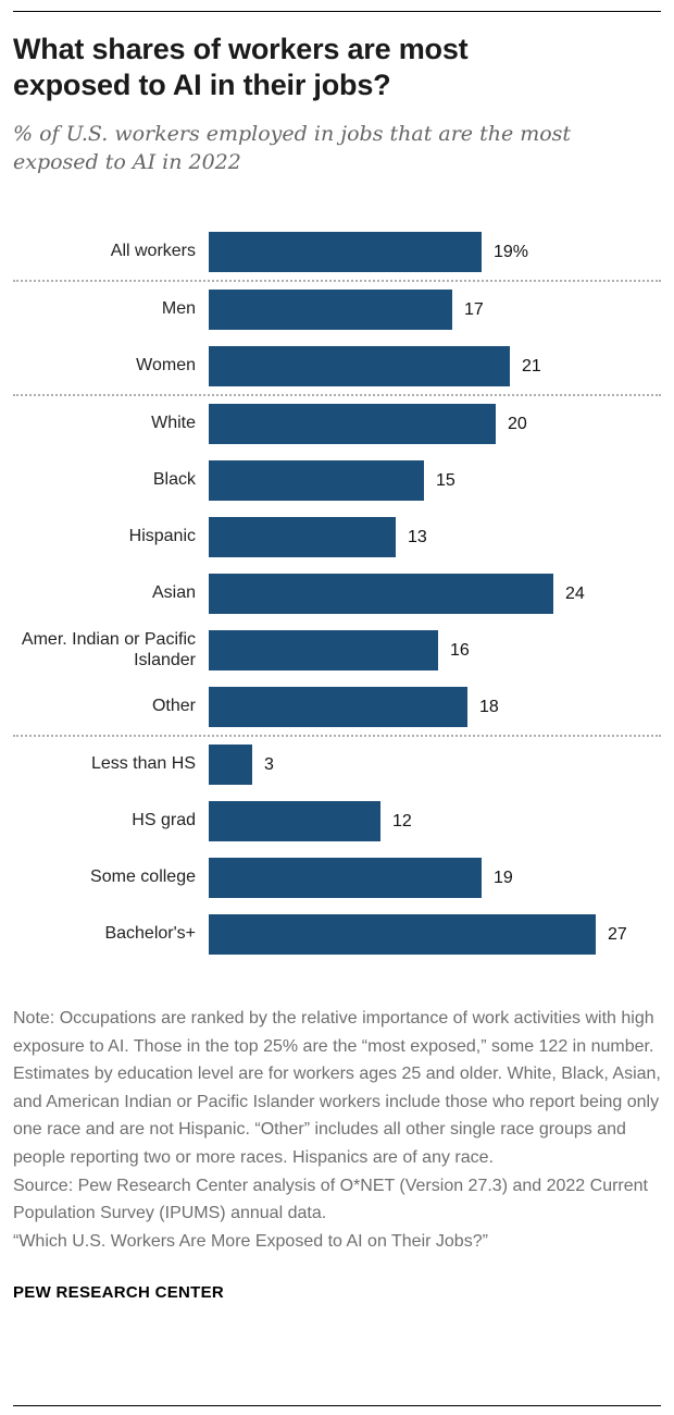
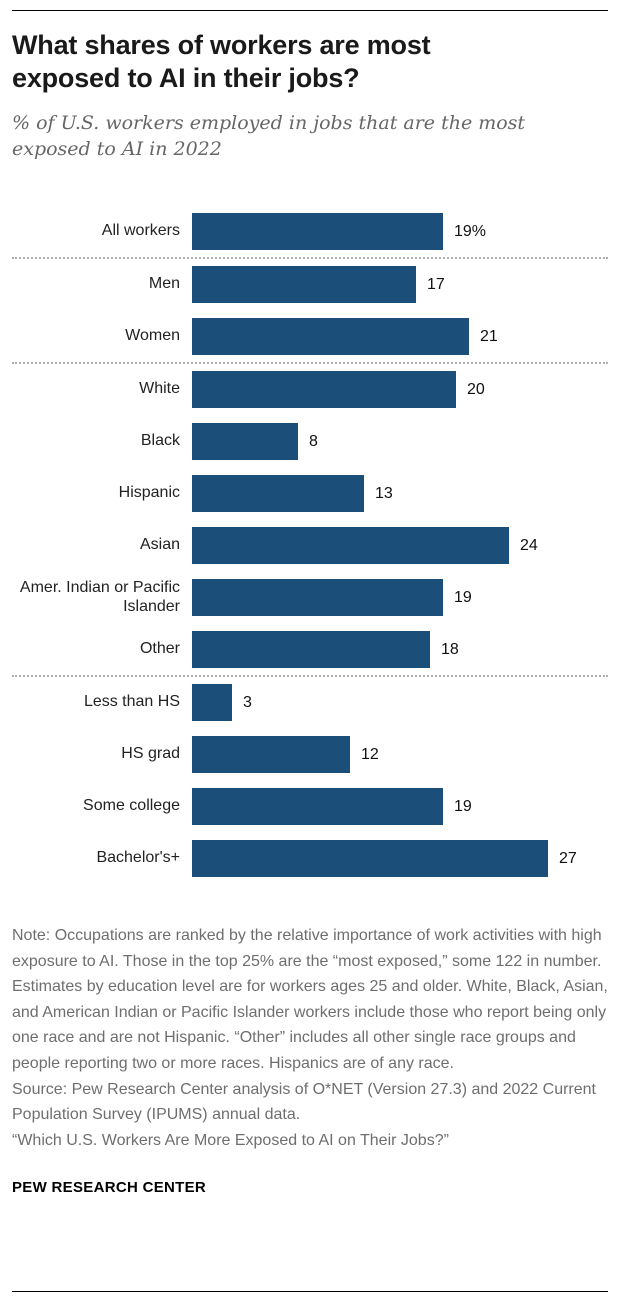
Black: 15 -> 8
Amer. Indian or Pacific Islander: 16 -> 19
